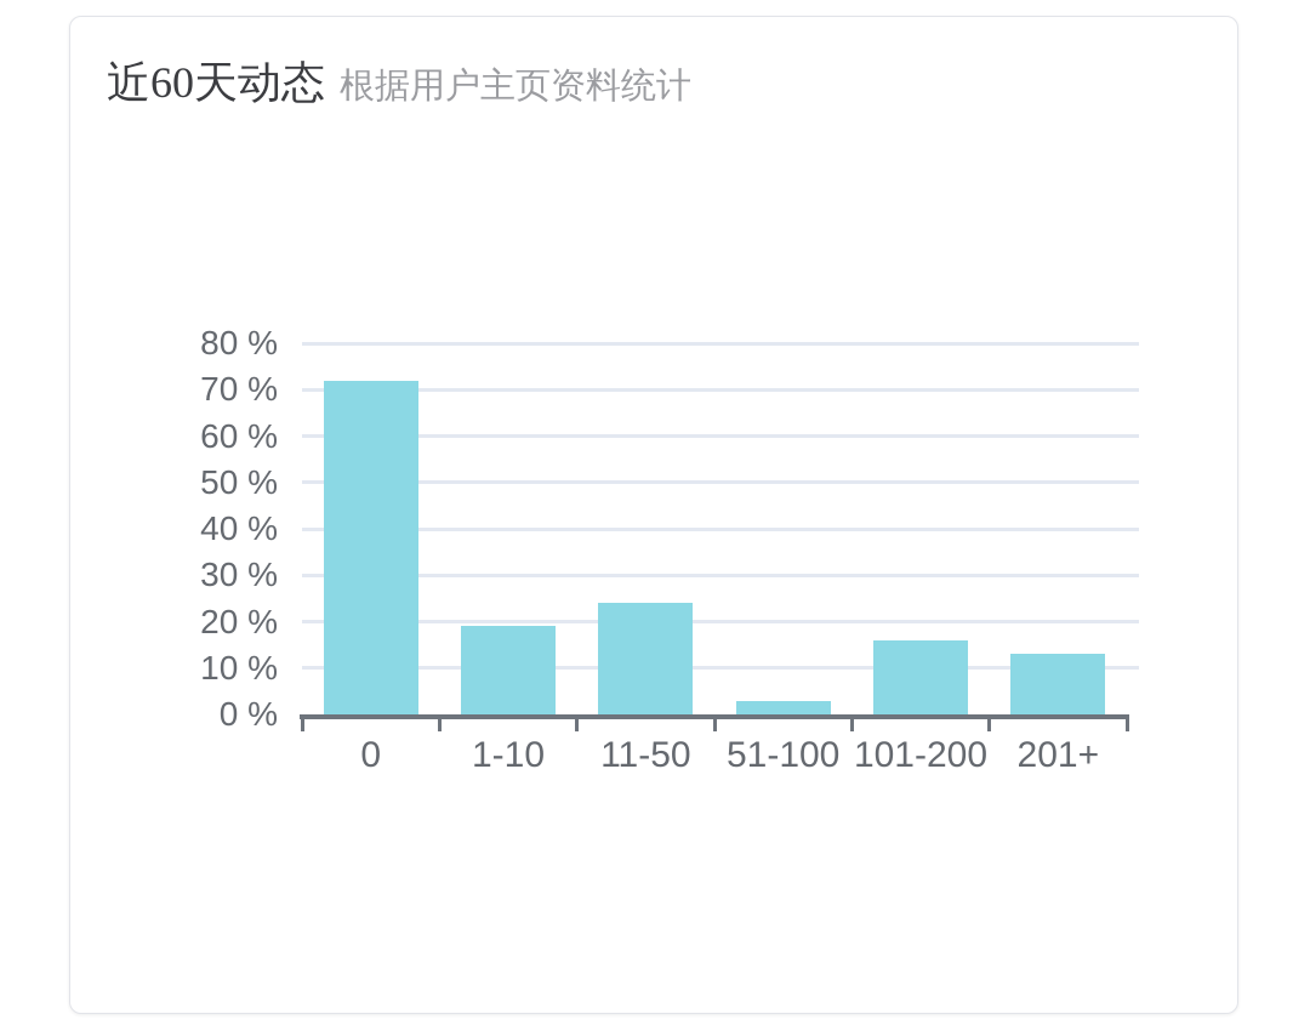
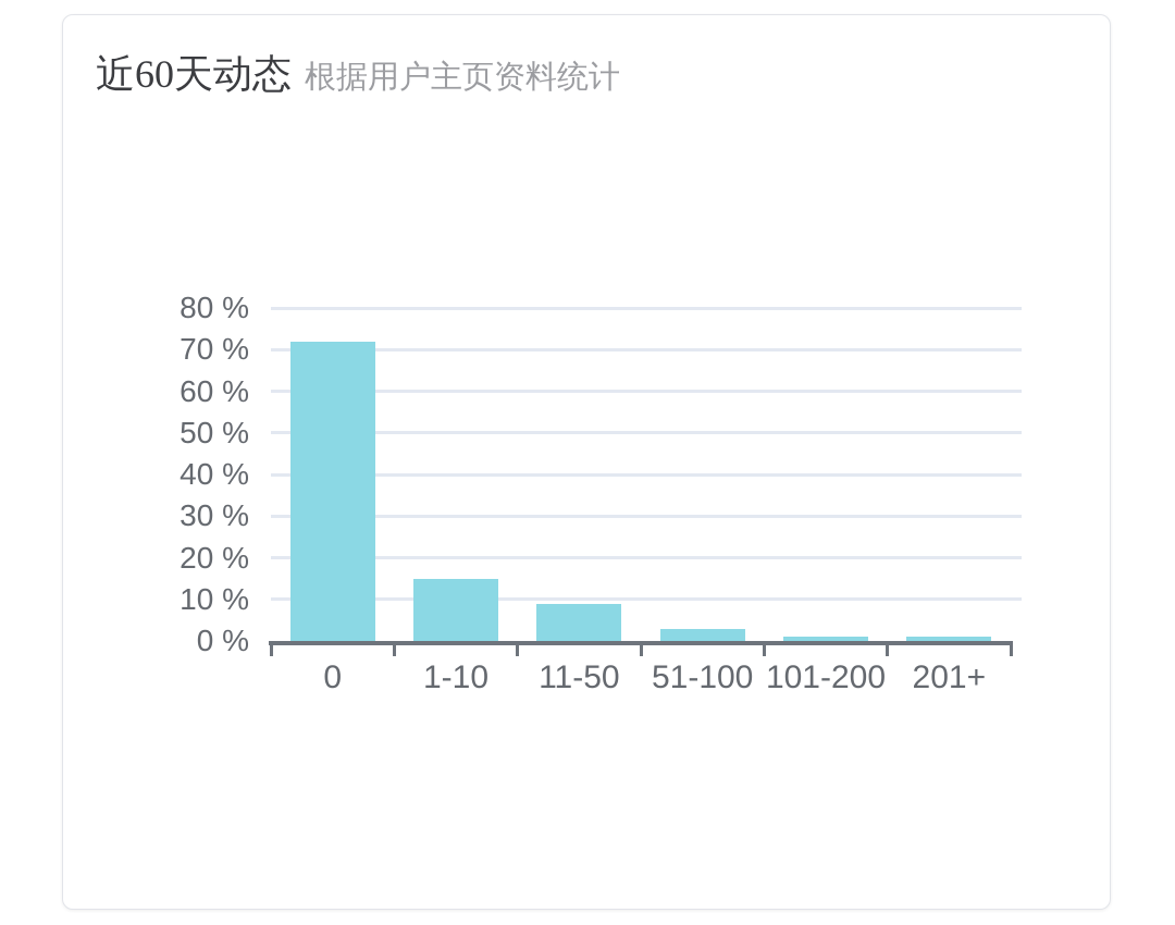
1-10: 19% -> 15%
11-50: 24% -> 9%
101-200: 16% -> 1%
201+: 13% -> 1%
